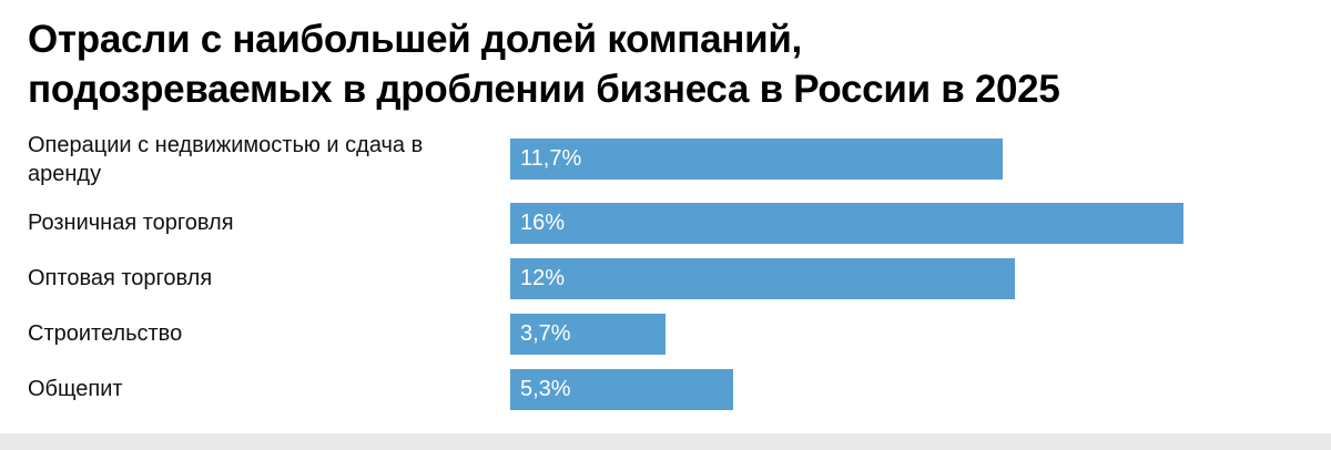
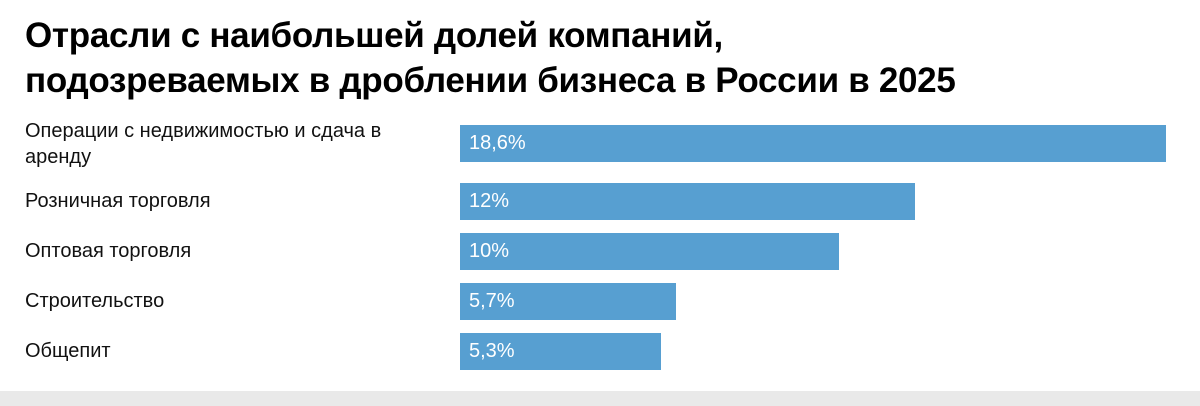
Операции с недвижимостью и сдача в аренду: 11,7% -> 18,6%
Розничная торговля: 16% -> 12%
Оптовая торговля: 12% -> 10%
Строительство: 3,7% -> 5,7%
